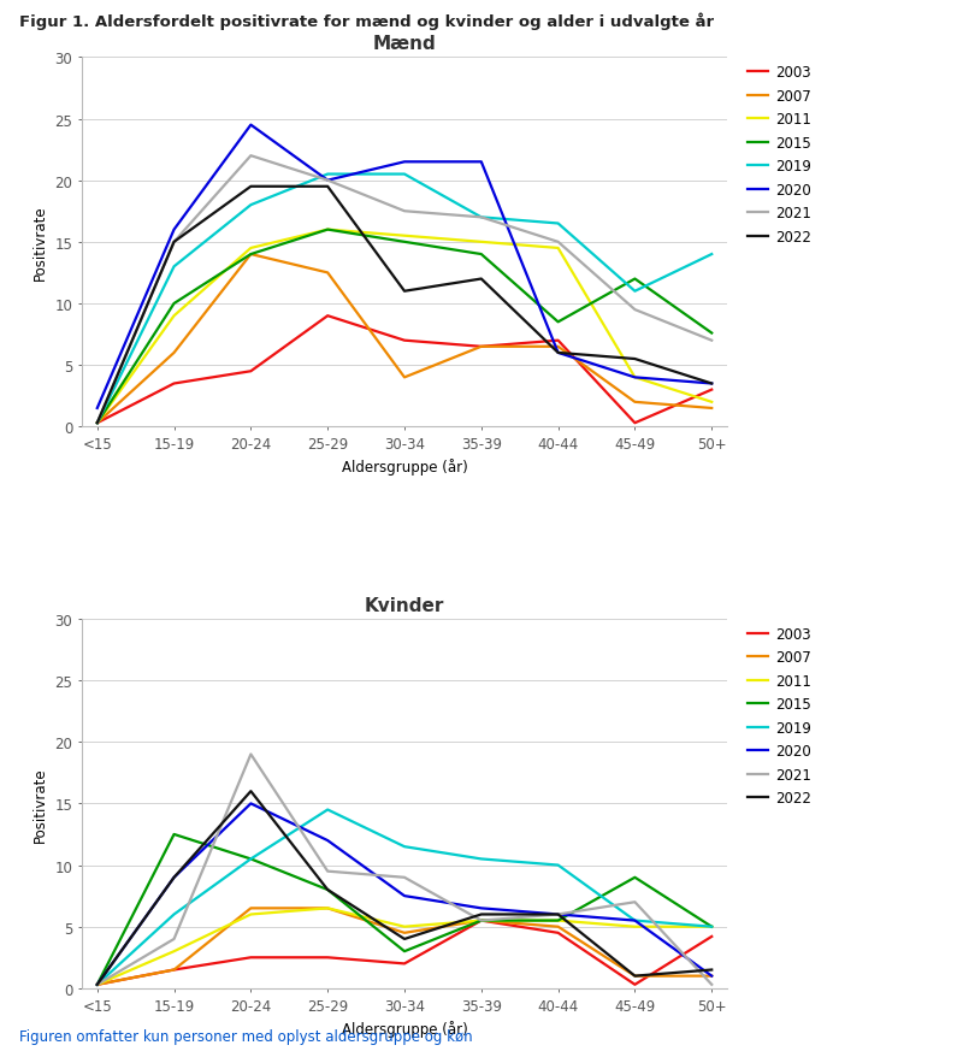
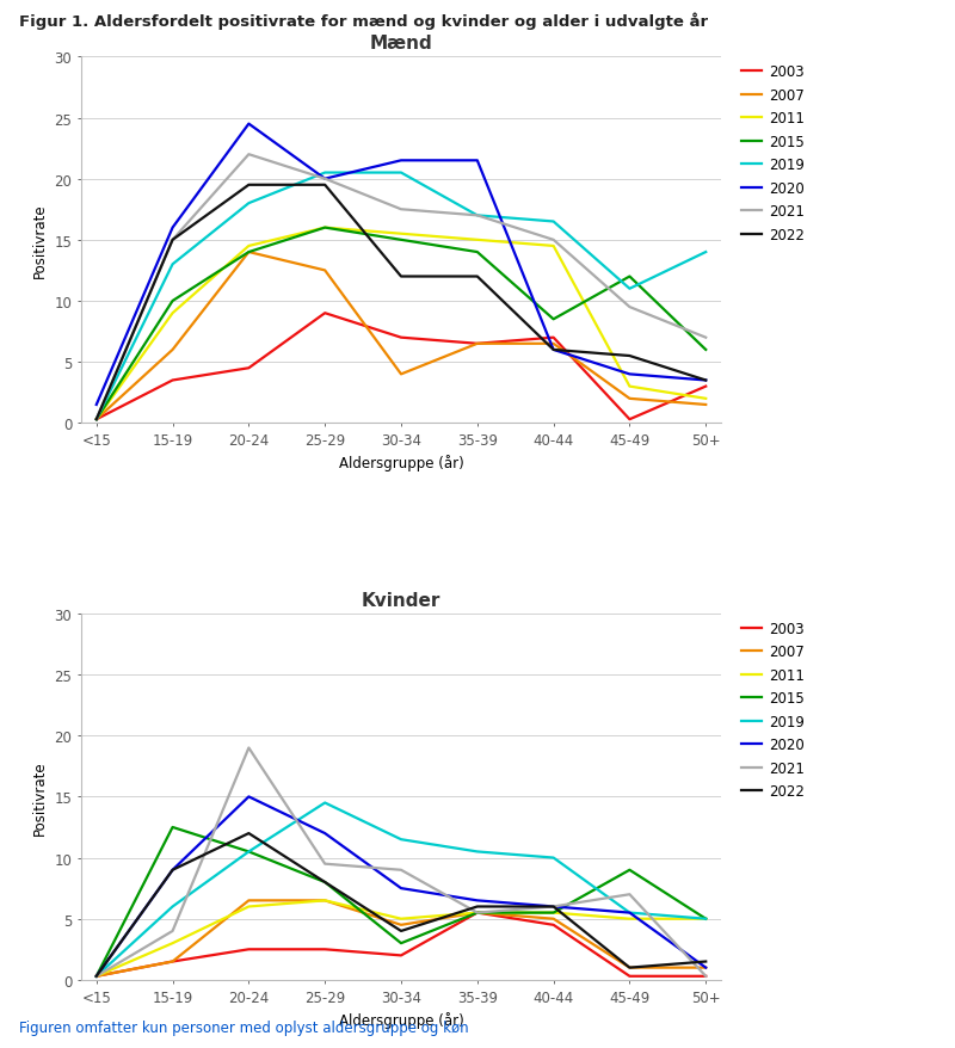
Mænd/2022/30-34: 11.0 -> 12.0
Mænd/2011/45-49: 4.0 -> 3.0
Mænd/2015/50+: 7.6 -> 6.0
Kvinder/2022/20-24: 16.0 -> 12.0
Kvinder/2003/50+: 4.2 -> 0.3
